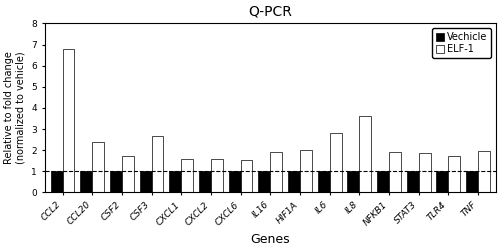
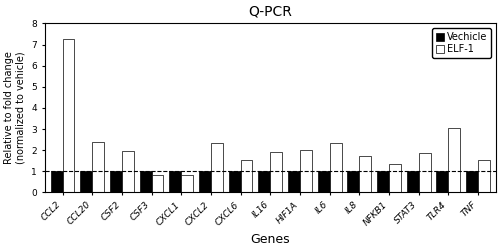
ELF-1/CCL2: 6.80 -> 7.25
ELF-1/CSF2: 1.70 -> 1.95
ELF-1/CSF3: 2.65 -> 0.80
ELF-1/CXCL1: 1.60 -> 0.80
ELF-1/CXCL2: 1.60 -> 2.35
ELF-1/IL6: 2.80 -> 2.35
ELF-1/IL8: 3.60 -> 1.70
ELF-1/NFKB1: 1.90 -> 1.35
ELF-1/TLR4: 1.70 -> 3.05
ELF-1/TNF: 1.95 -> 1.55
